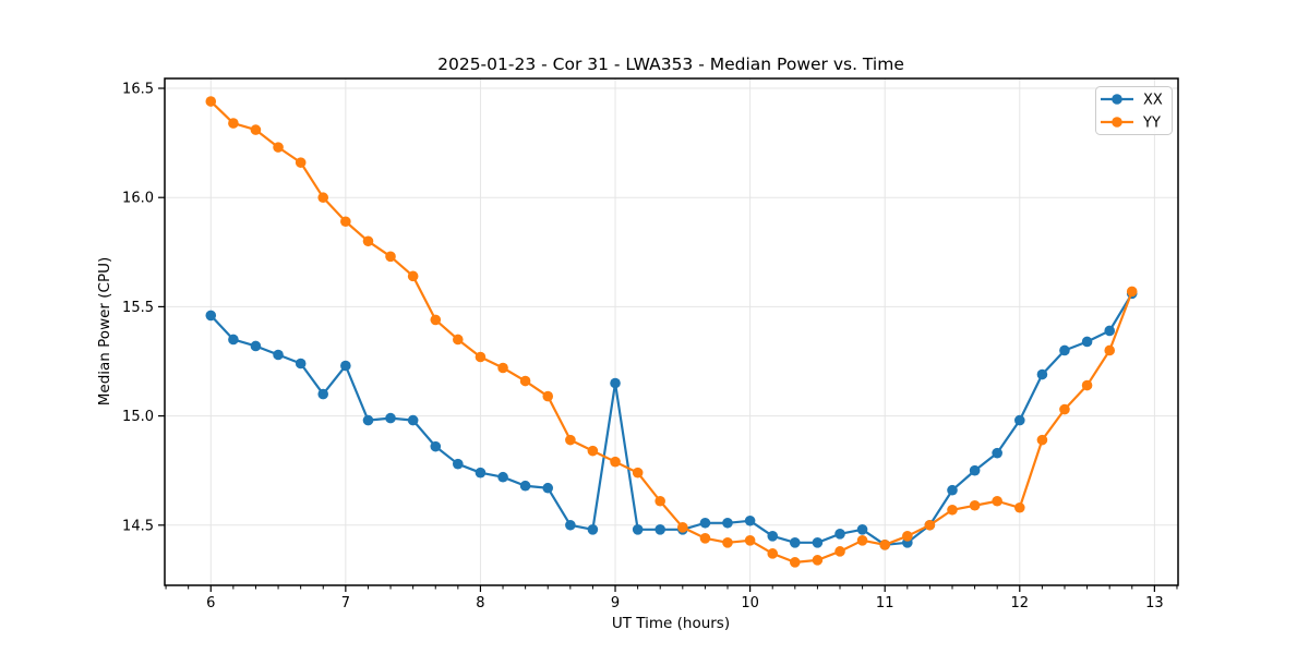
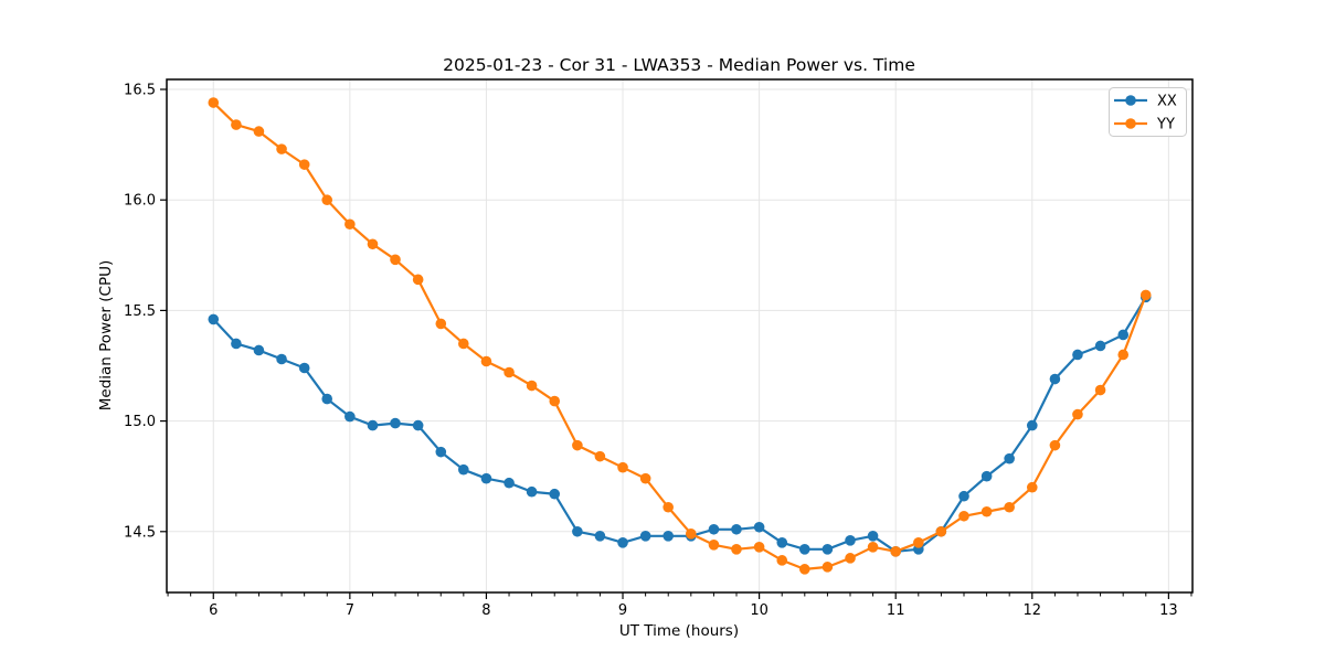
XX/7: 15.23 -> 15.02
XX/9: 15.15 -> 14.45
YY/12: 14.58 -> 14.70
